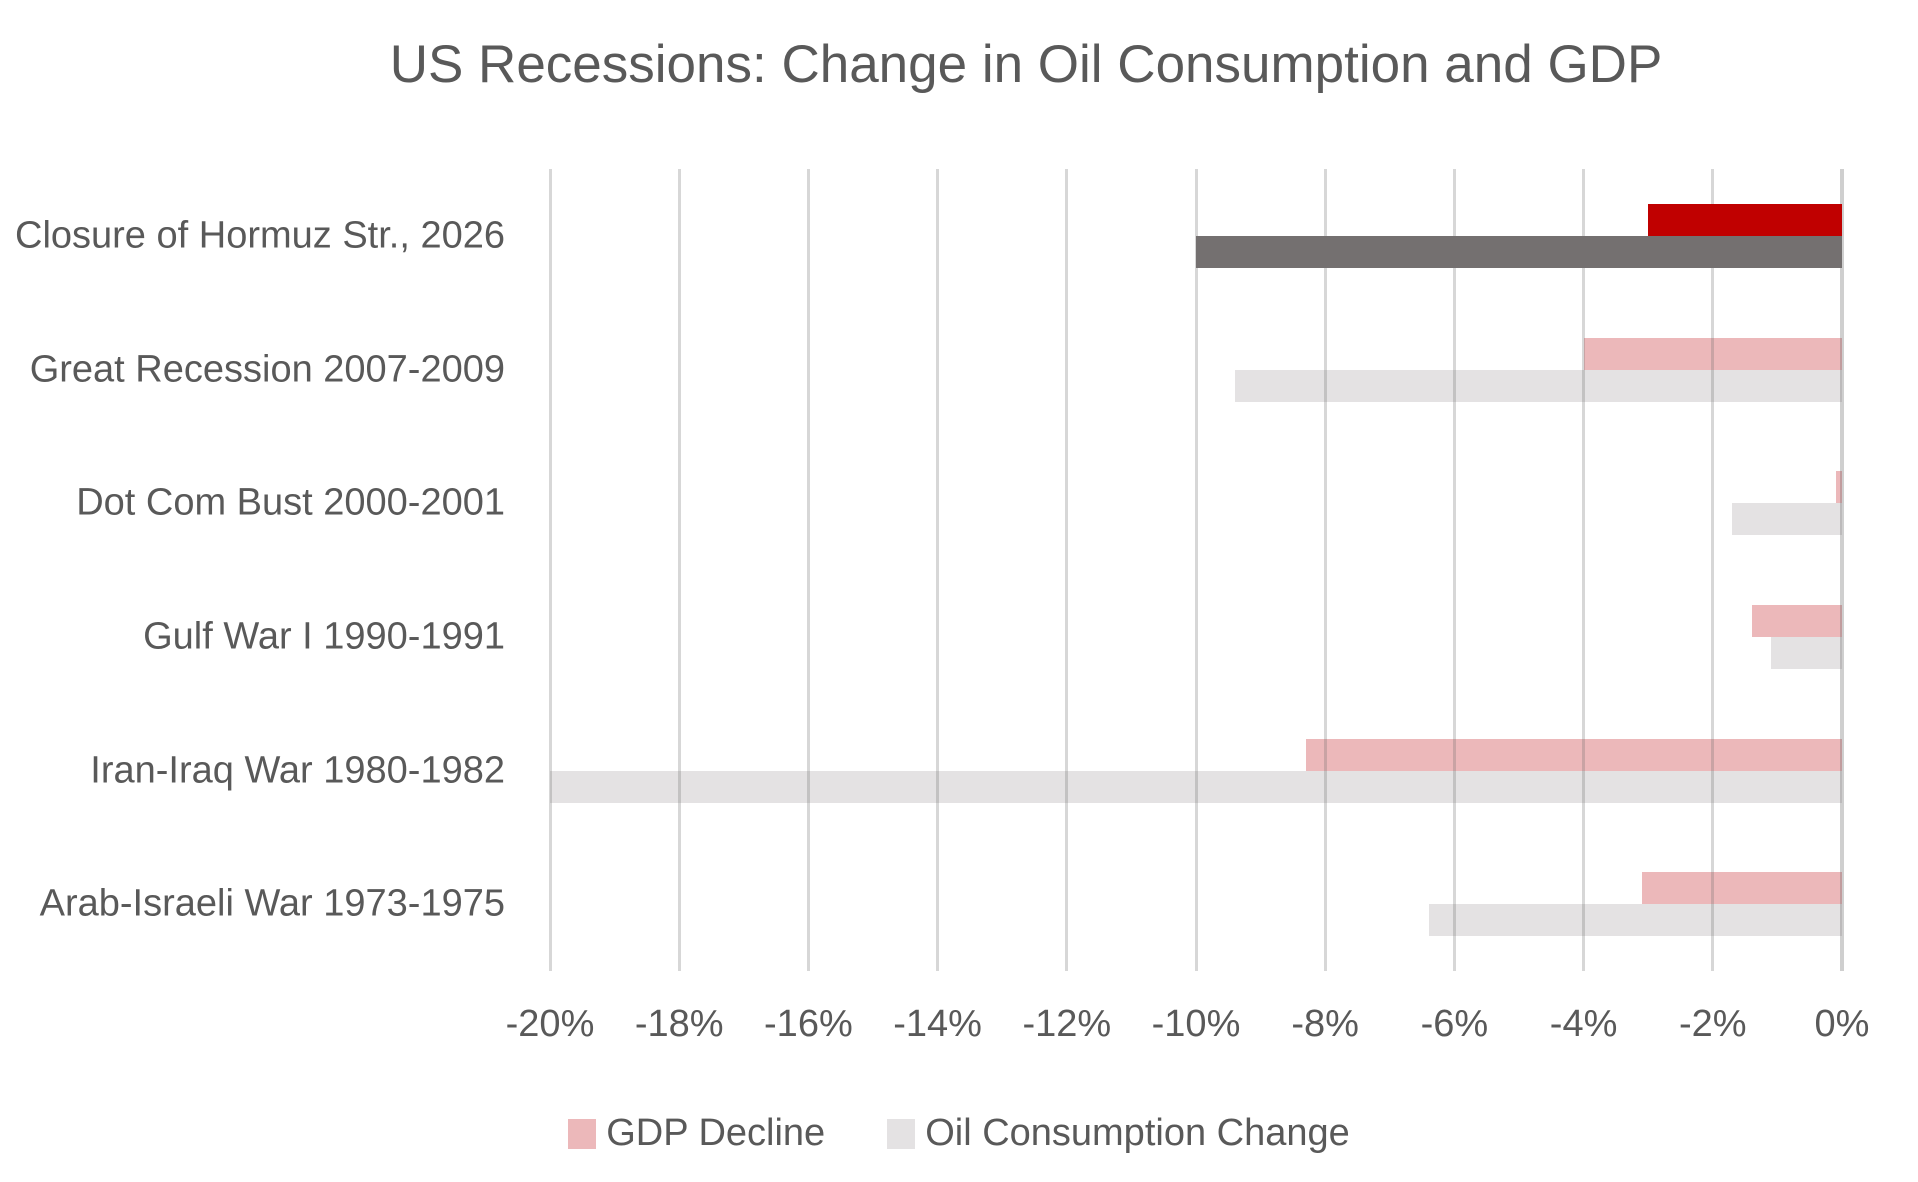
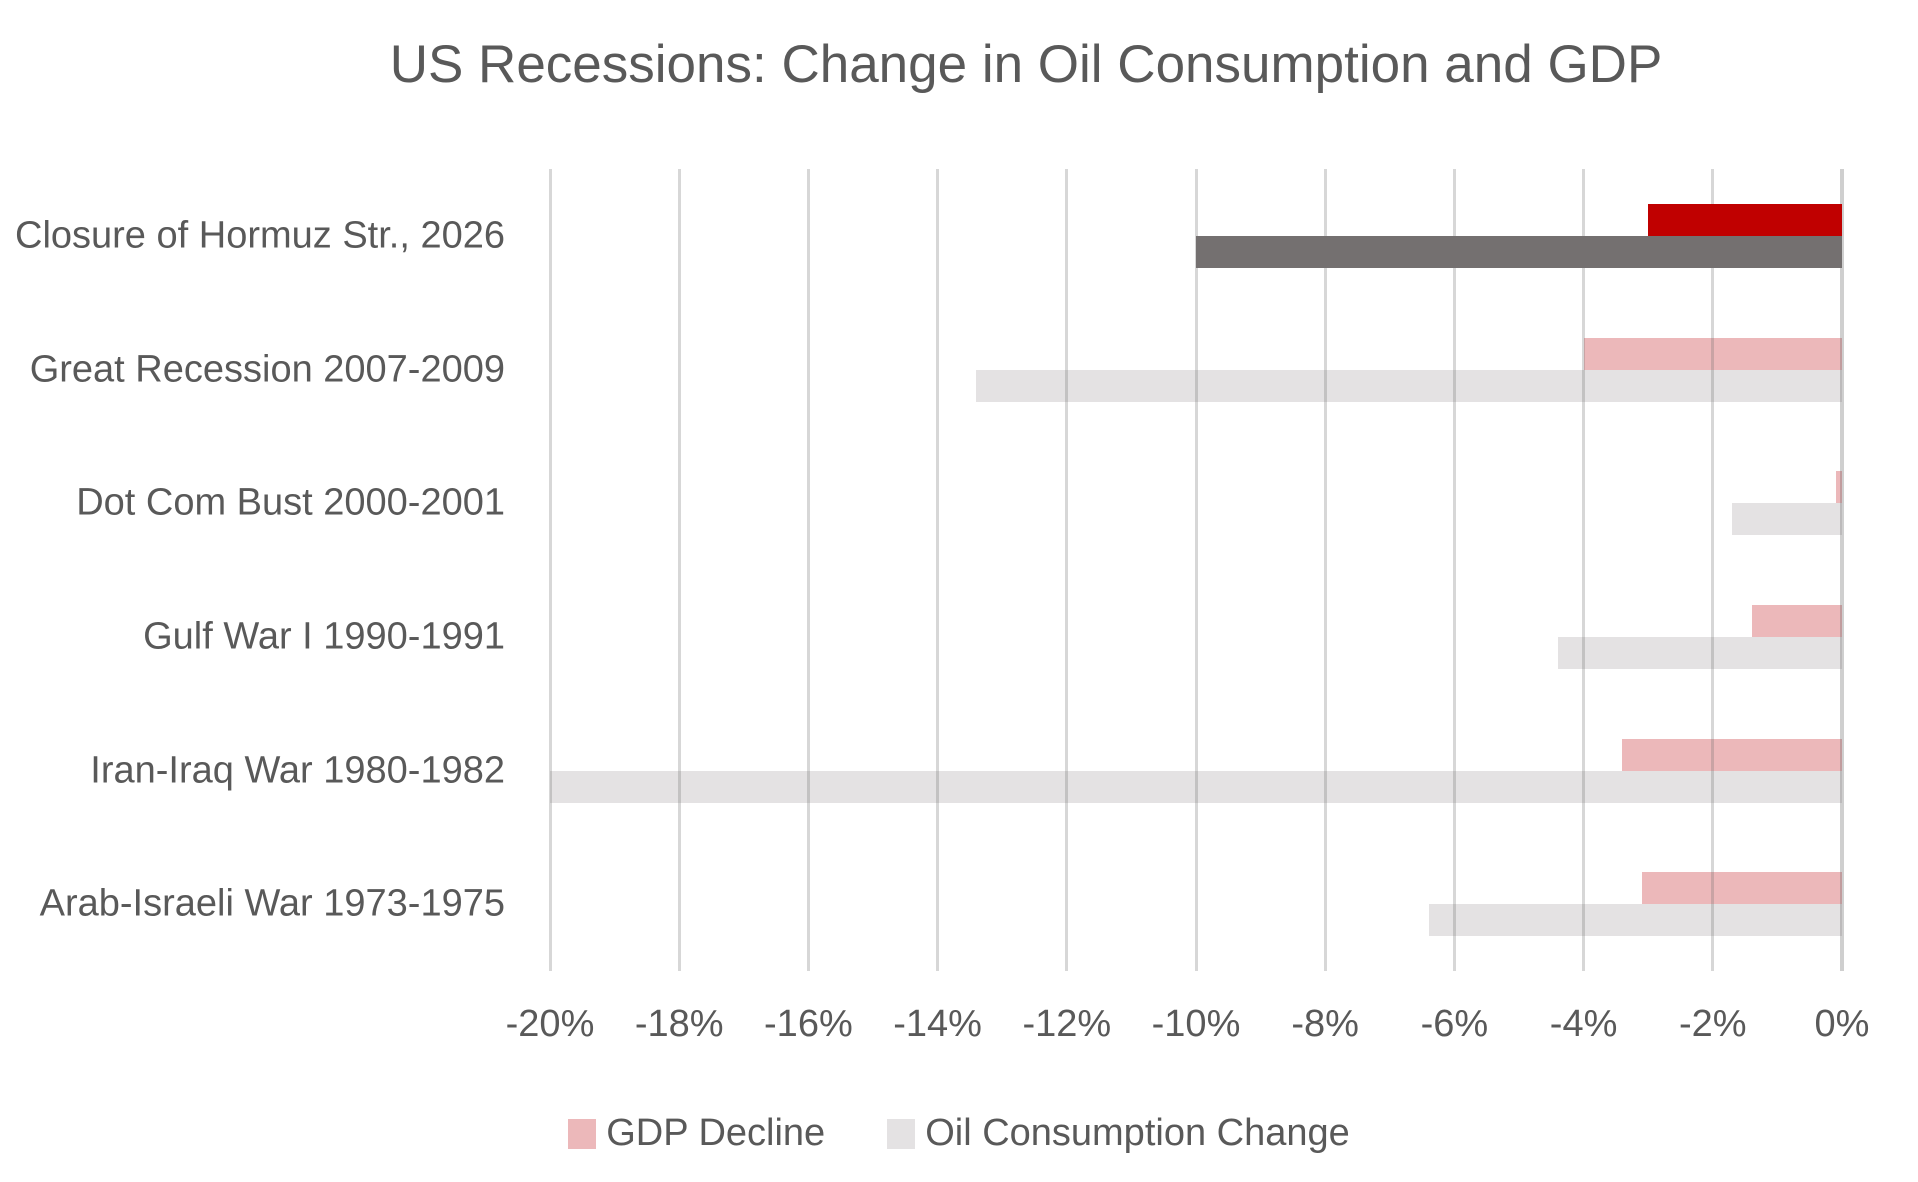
Oil Consumption Change/Great Recession 2007-2009: -9.4% -> -13.4%
Oil Consumption Change/Gulf War I 1990-1991: -1.1% -> -4.4%
GDP Decline/Iran-Iraq War 1980-1982: -8.3% -> -3.4%
